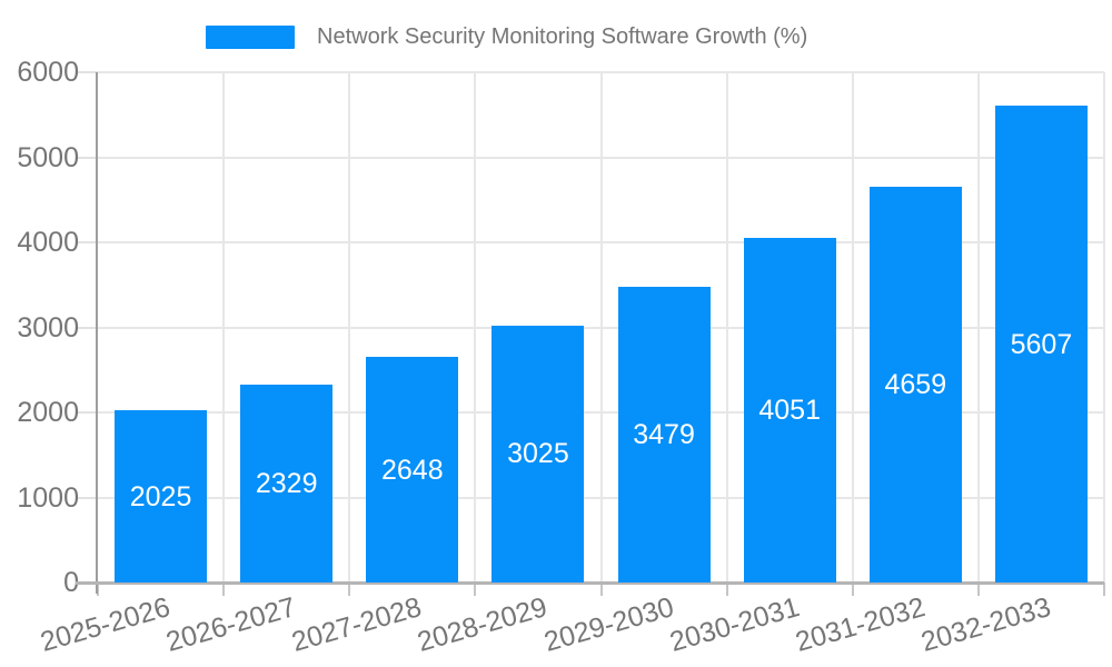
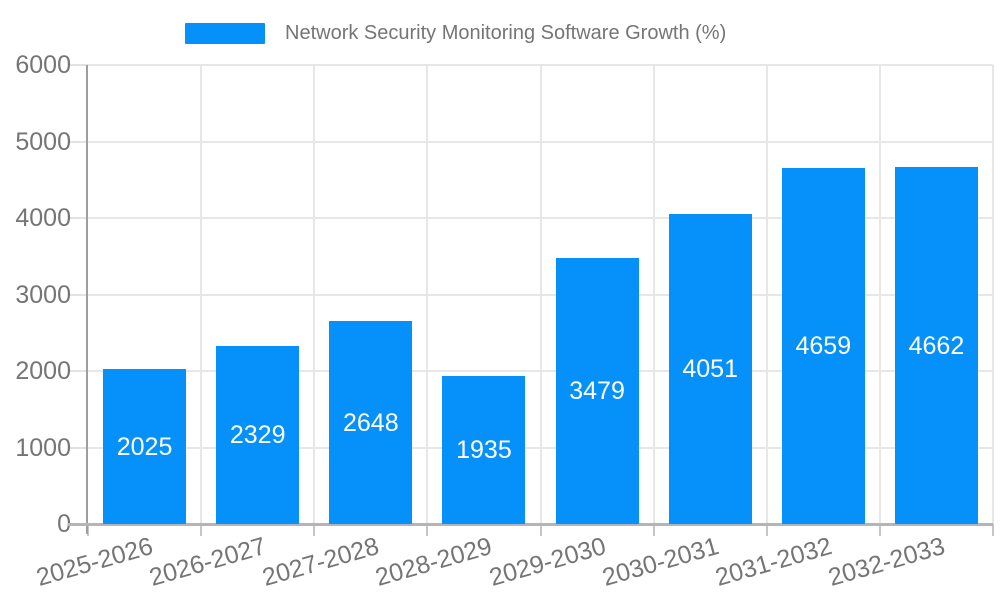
2028-2029: 3025 -> 1935
2032-2033: 5607 -> 4662
